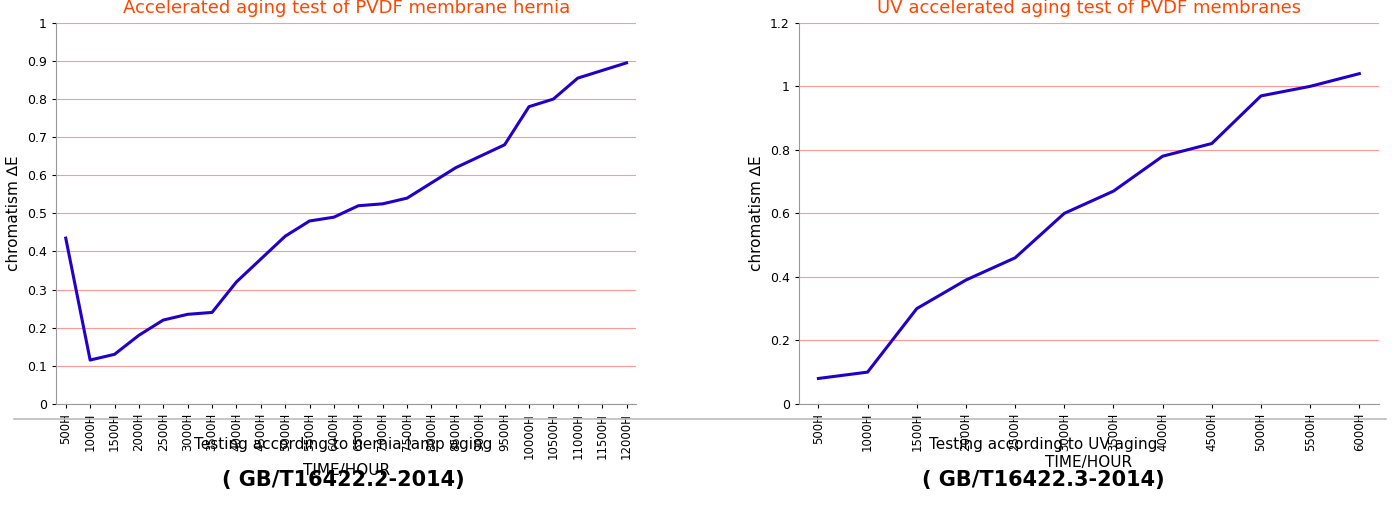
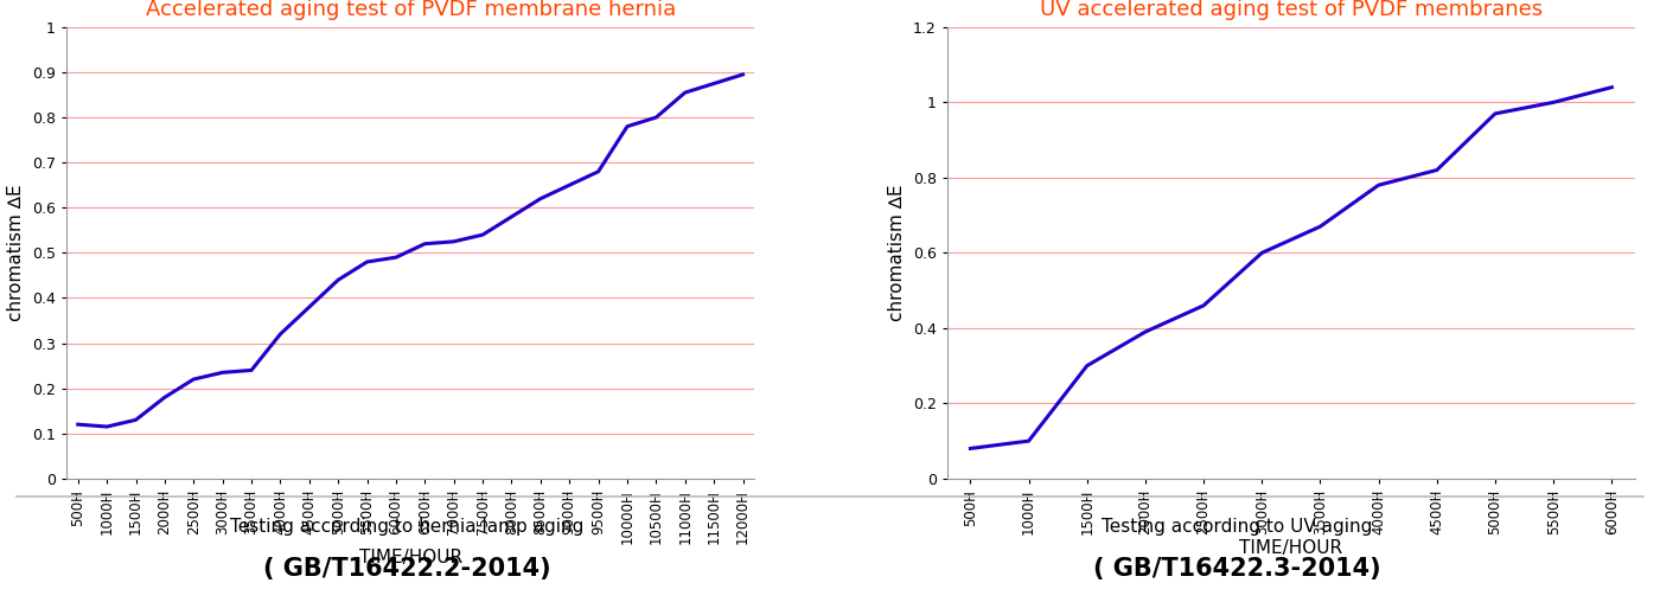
Accelerated aging test of PVDF membrane hernia/500H: 0.435 -> 0.120
